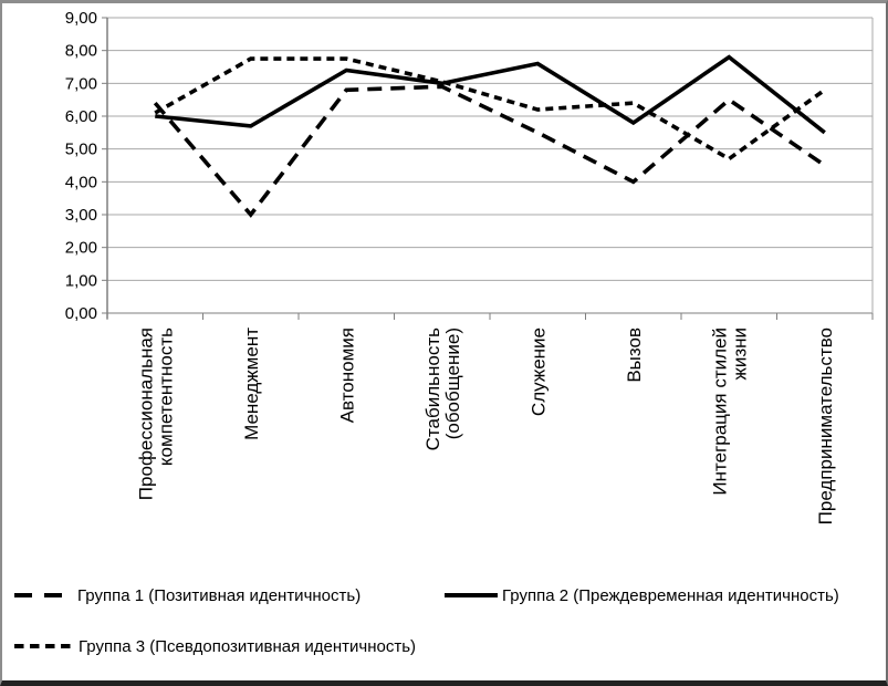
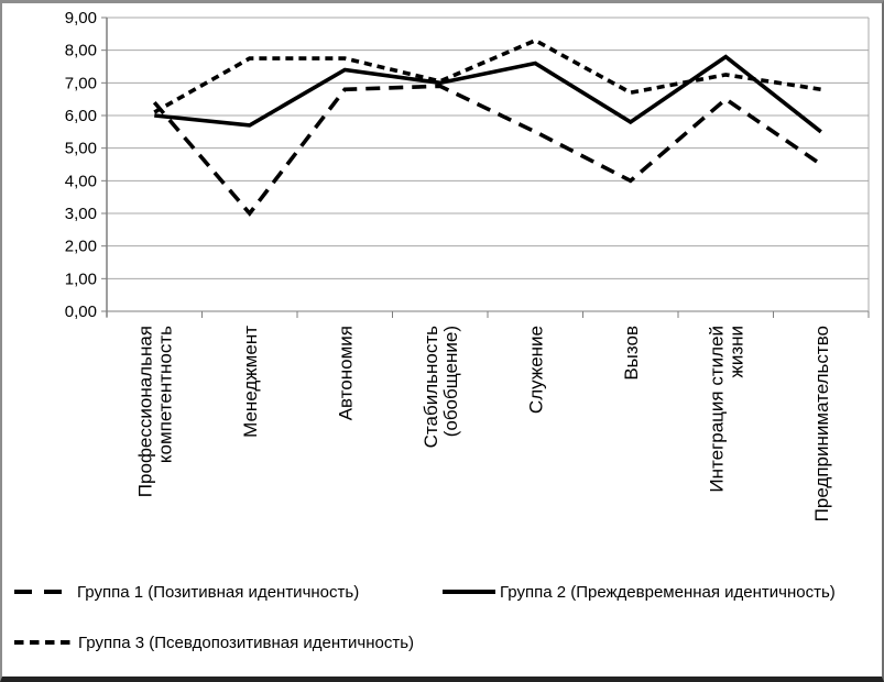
Группа 3 (Псевдопозитивная идентичность)/Служение: 6,2 -> 8,3
Группа 3 (Псевдопозитивная идентичность)/Вызов: 6,4 -> 6,7
Группа 3 (Псевдопозитивная идентичность)/Интеграция стилей жизни: 4,7 -> 7,2
